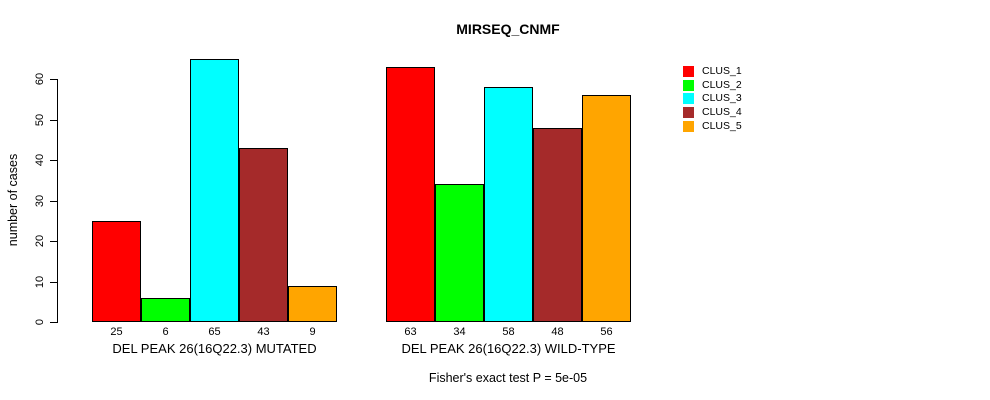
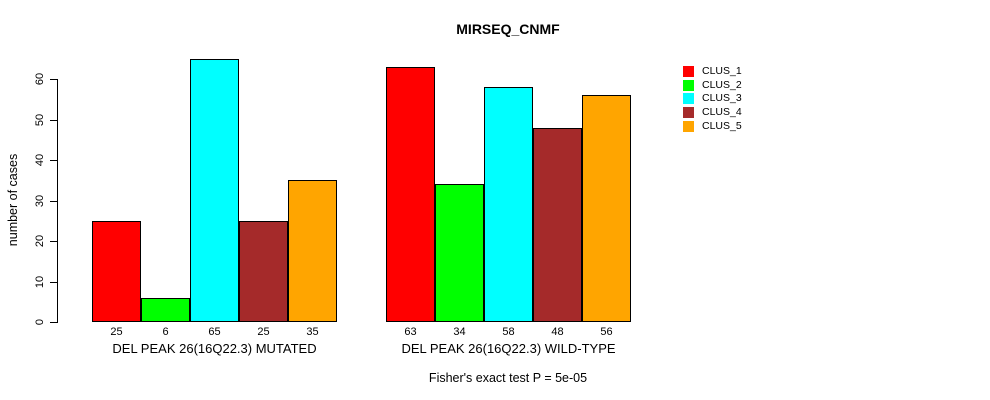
CLUS_4/DEL PEAK 26(16Q22.3) MUTATED: 43 -> 25
CLUS_5/DEL PEAK 26(16Q22.3) MUTATED: 9 -> 35
